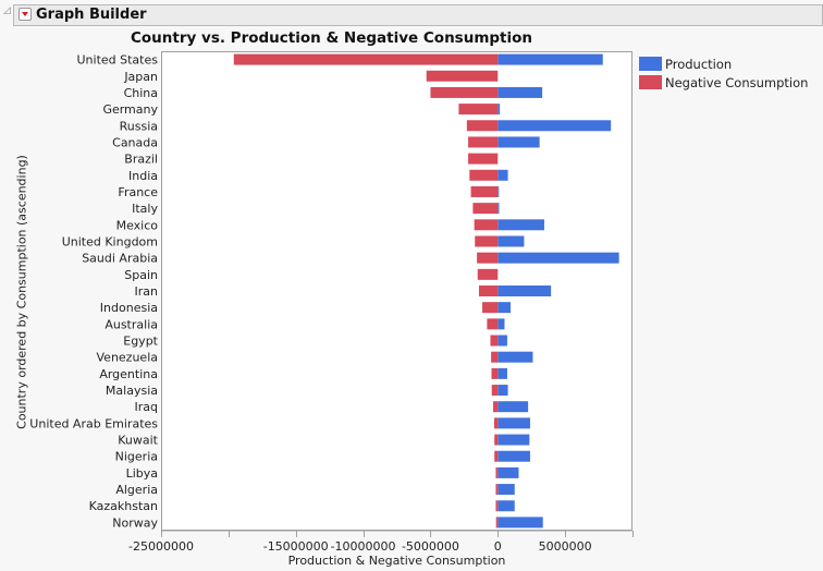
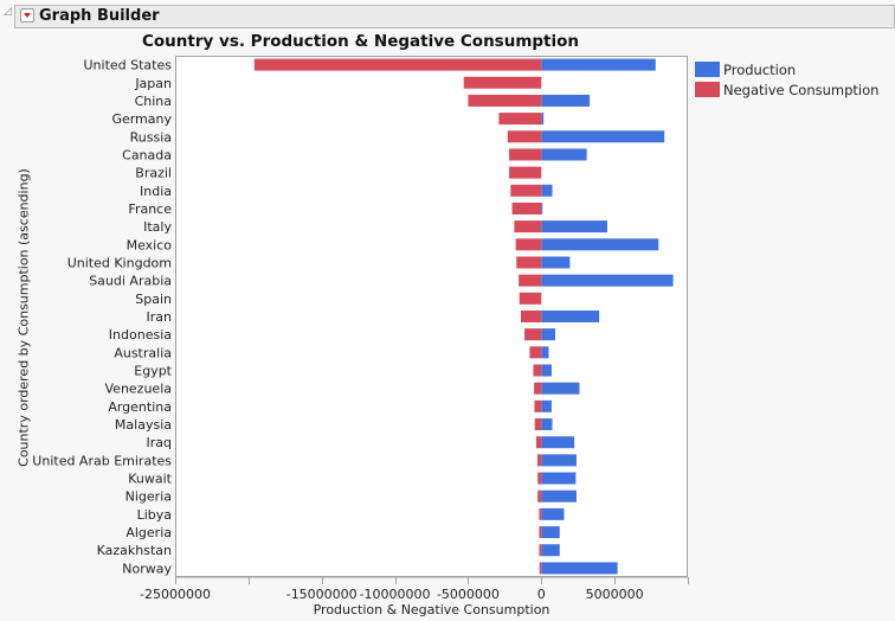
Production/Italy: 100000 -> 4500000
Production/Mexico: 3400000 -> 8000000
Production/Norway: 3400000 -> 5200000
